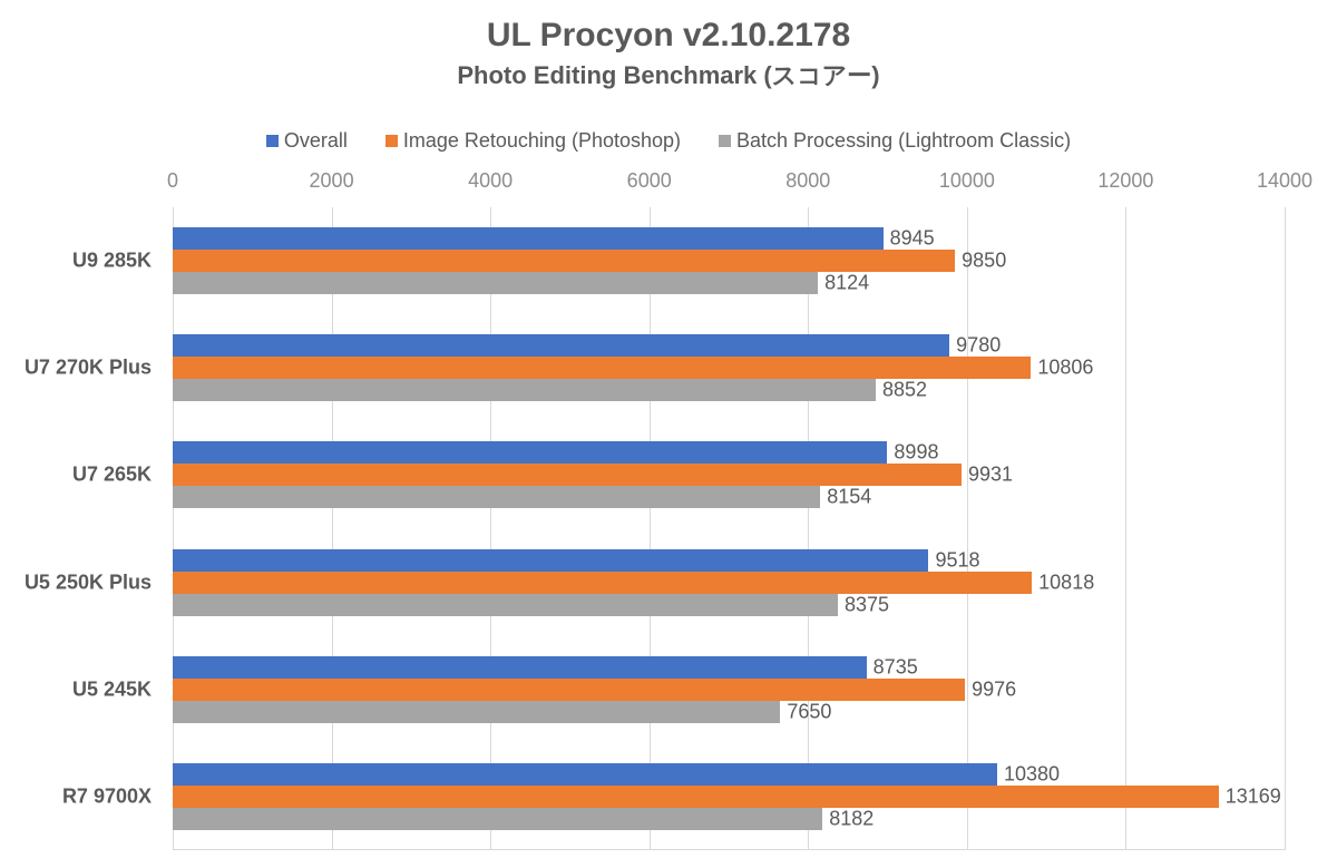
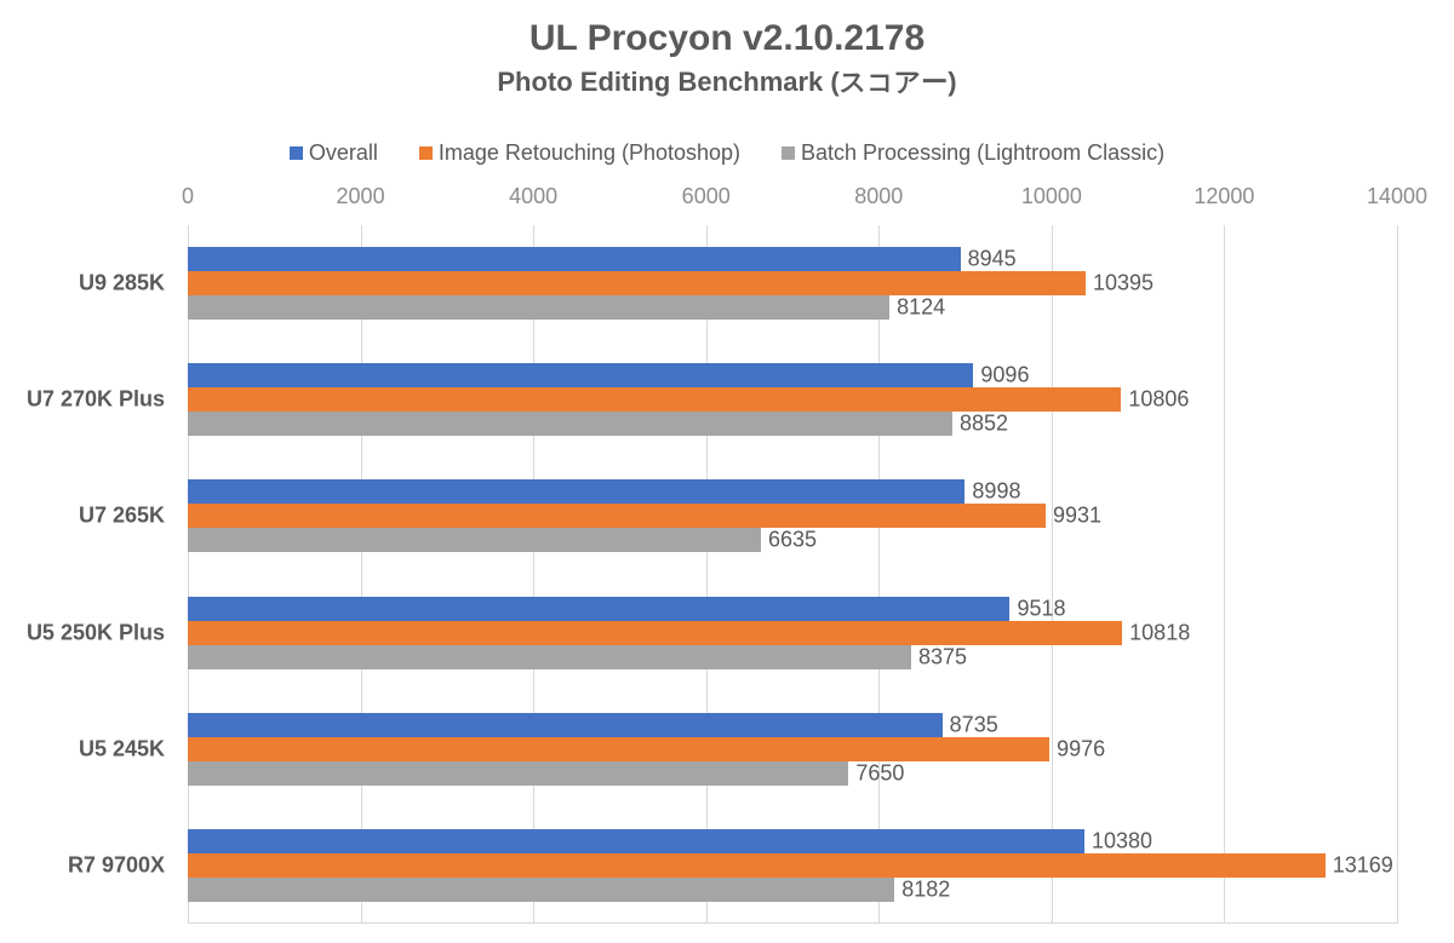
Image Retouching (Photoshop)/U9 285K: 9850 -> 10395
Overall/U7 270K Plus: 9780 -> 9096
Batch Processing (Lightroom Classic)/U7 265K: 8154 -> 6635
